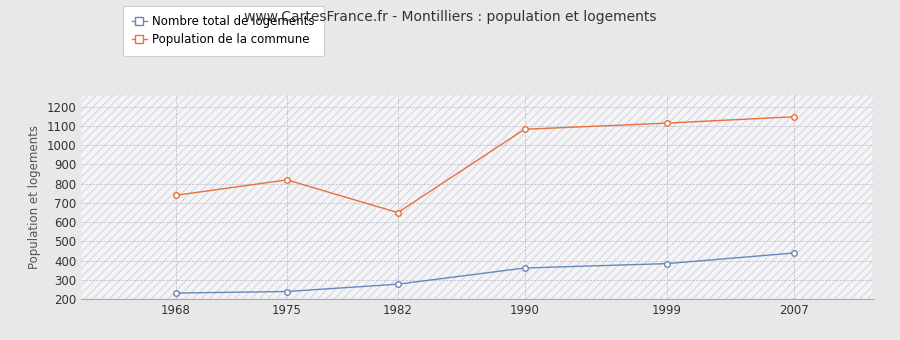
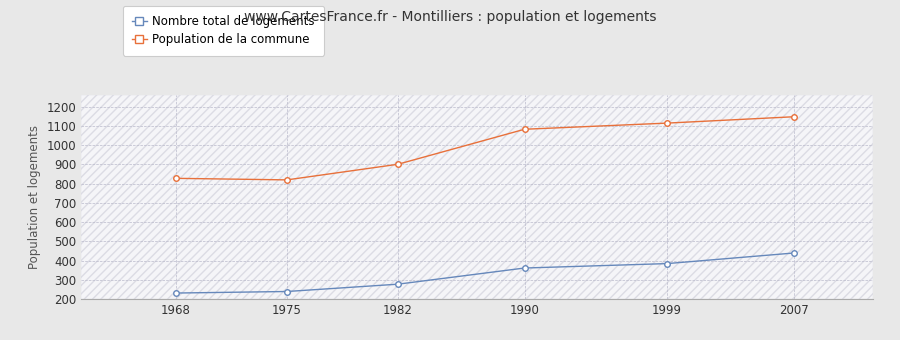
Population de la commune/1968: 740 -> 830
Population de la commune/1982: 650 -> 900
